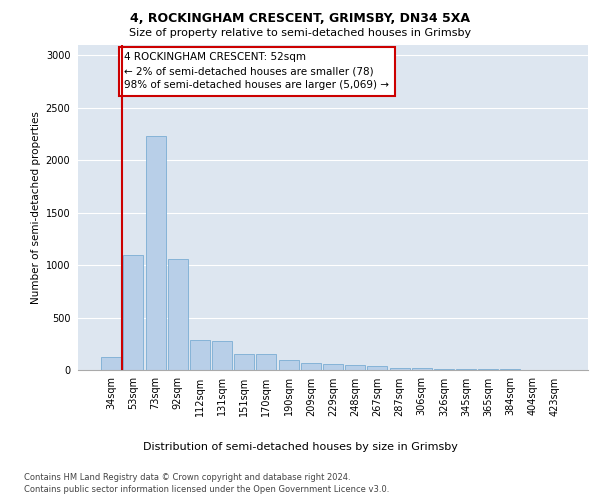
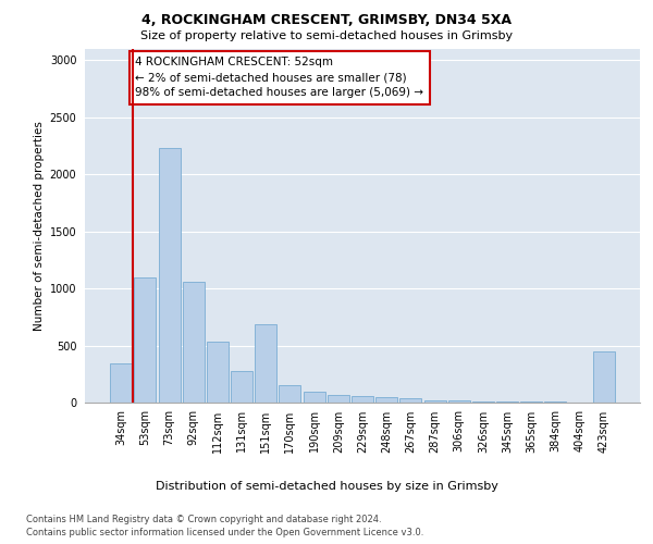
34sqm: 120 -> 340
112sqm: 290 -> 530
151sqm: 160 -> 690
423sqm: 0 -> 450
